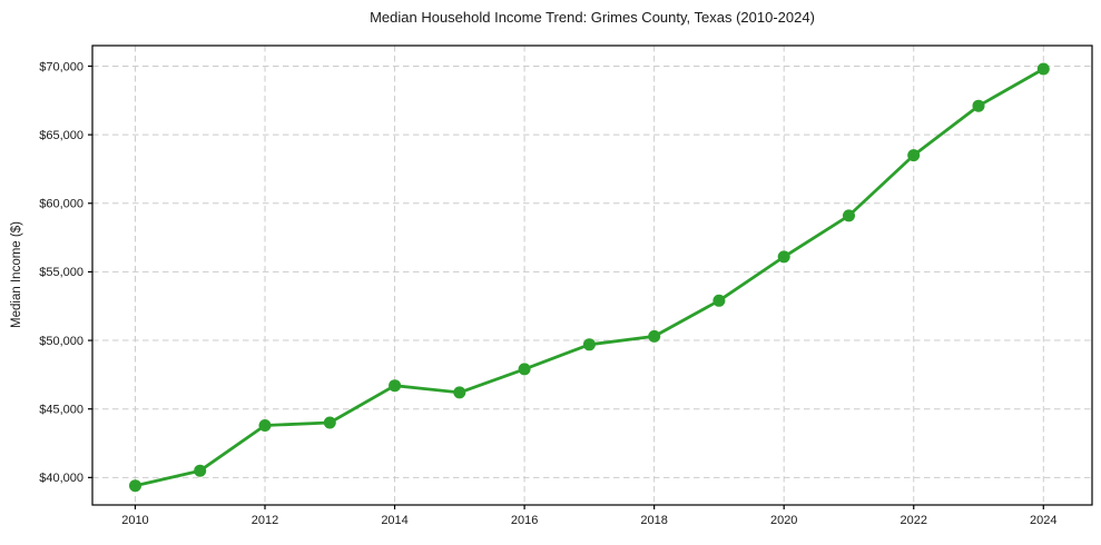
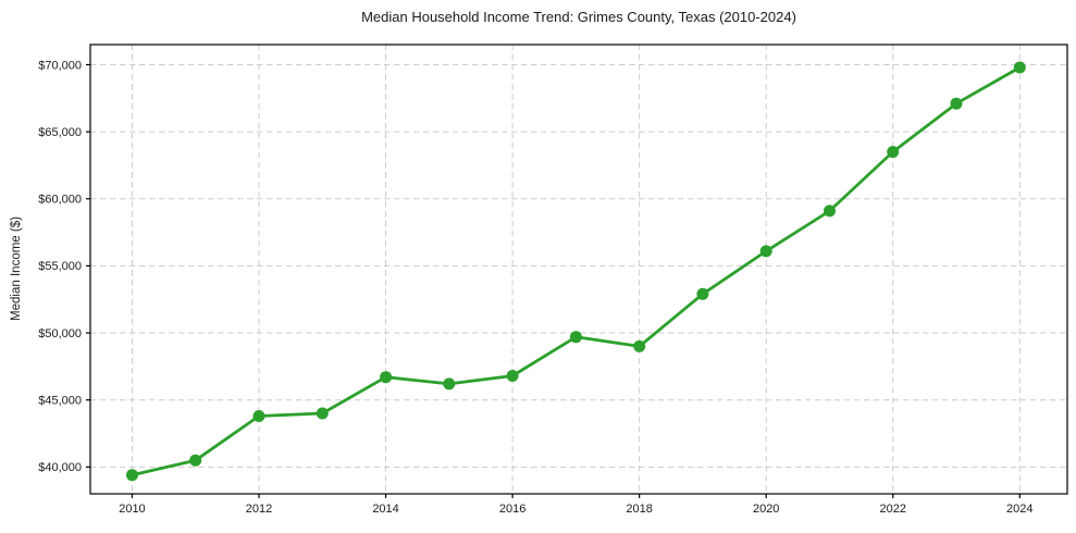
2016: $47900 -> $46800
2018: $50300 -> $49000
